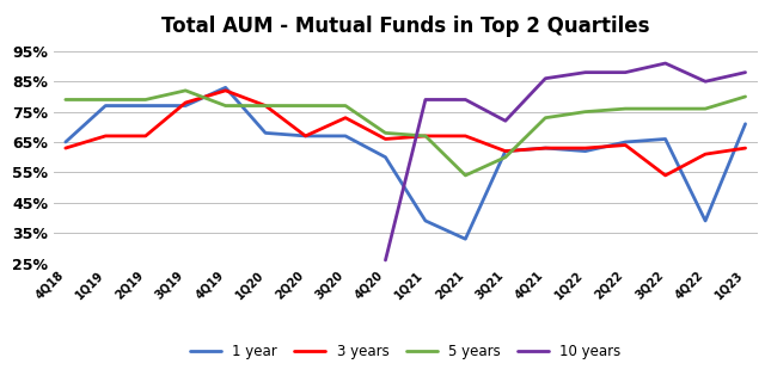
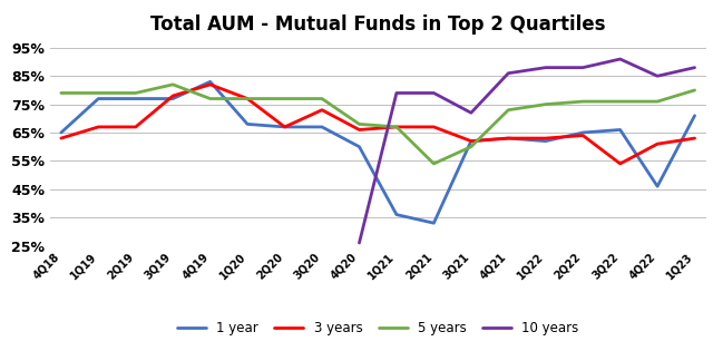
1 year/1Q21: 39% -> 36%
1 year/4Q22: 39% -> 46%
